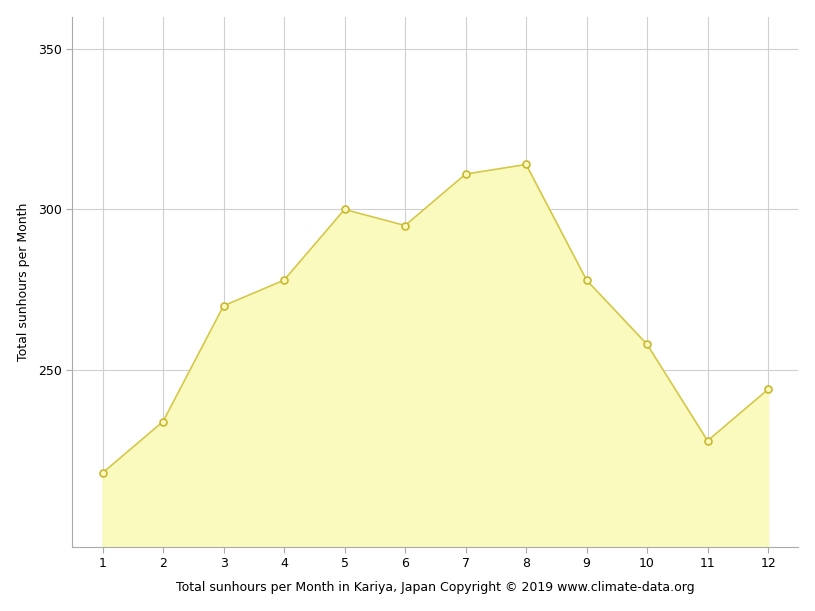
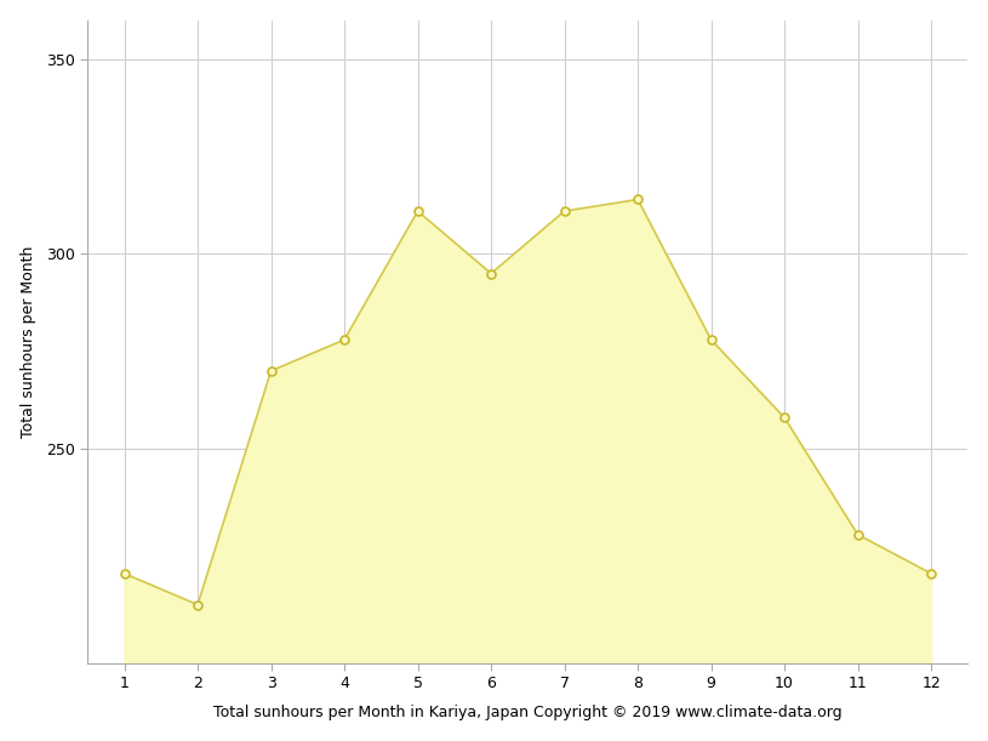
2: 234 -> 210
5: 300 -> 311
12: 244 -> 218
